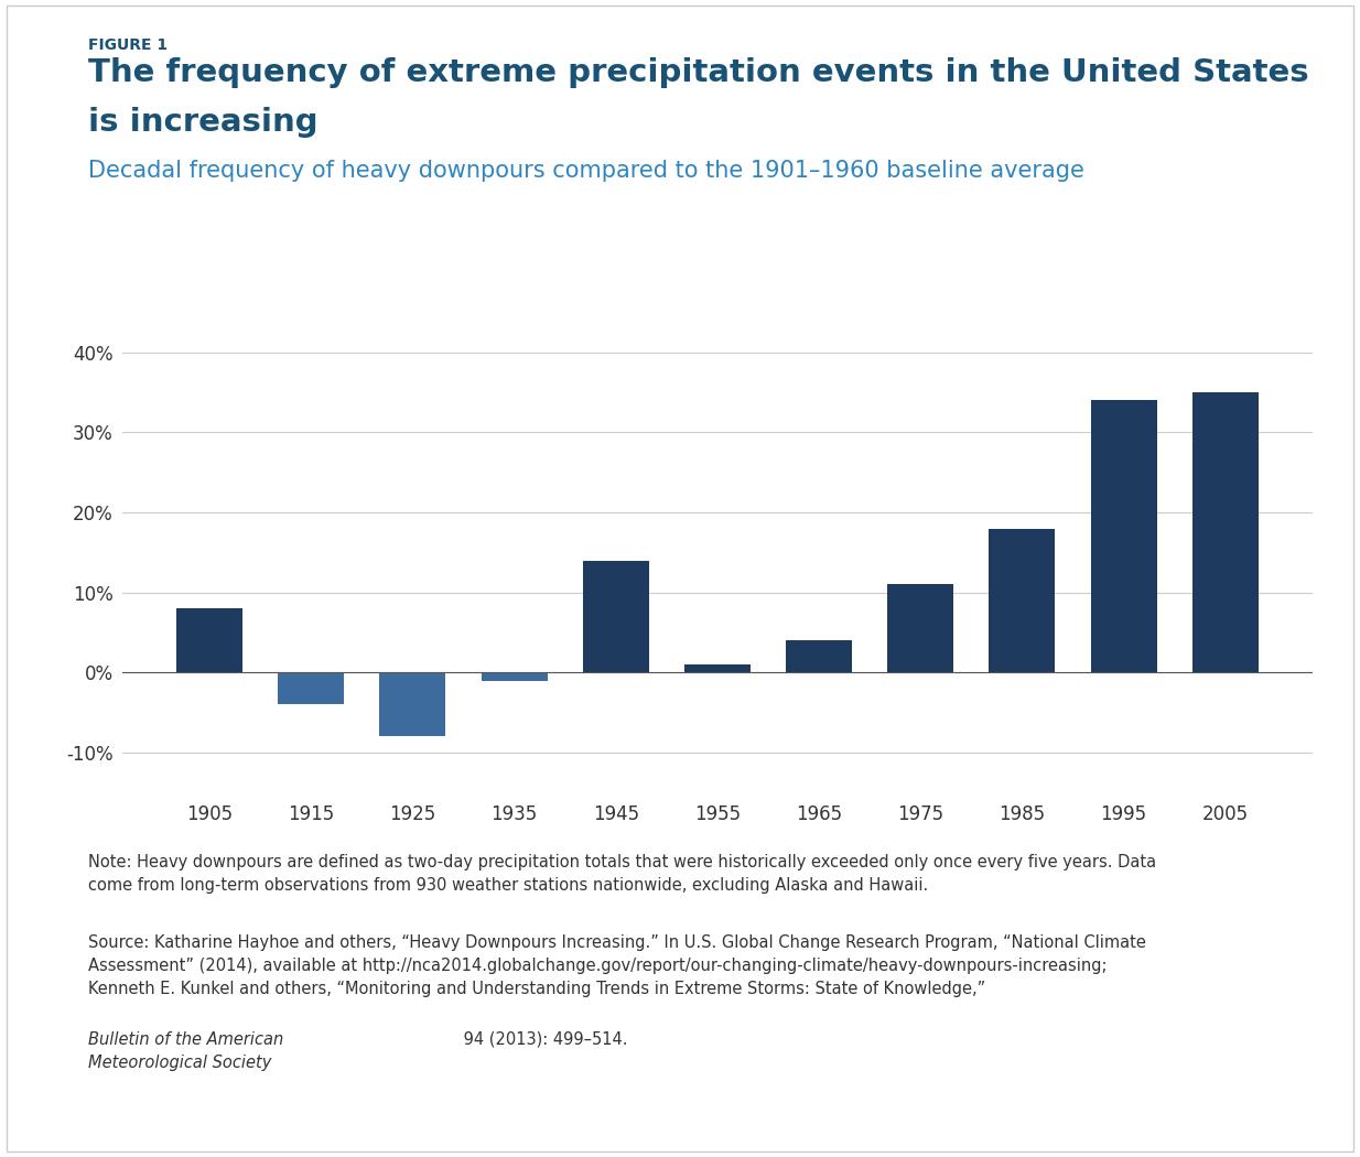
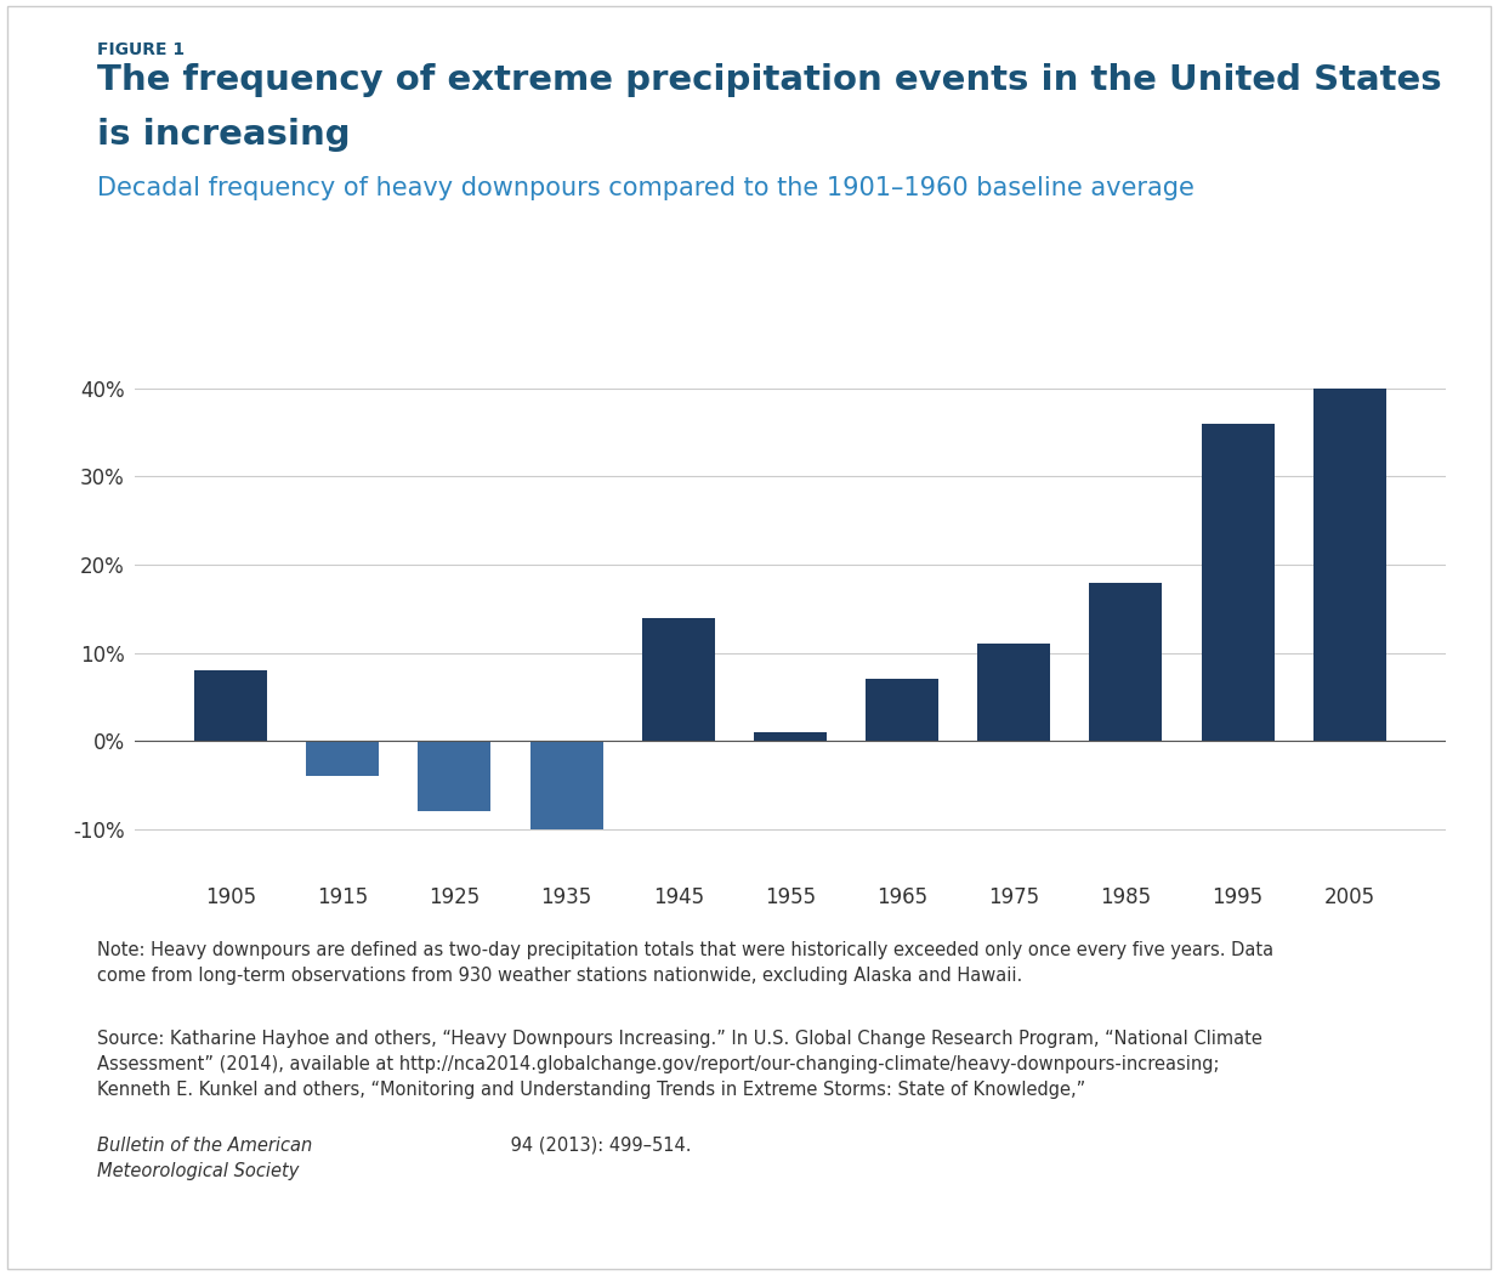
1935: -1% -> -10%
1965: 4% -> 7%
1995: 34% -> 36%
2005: 35% -> 40%
